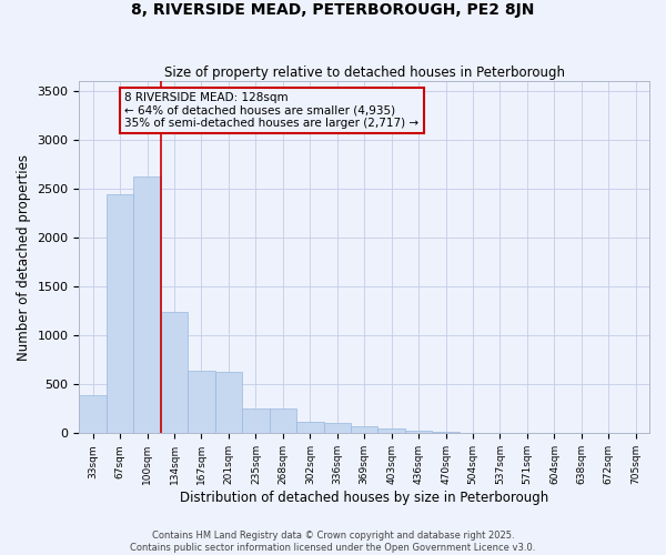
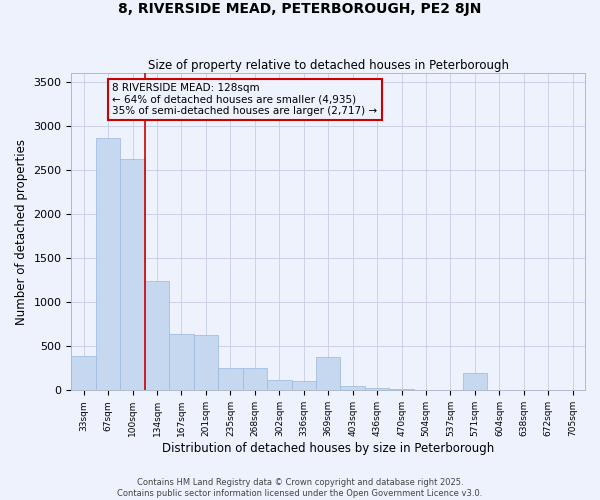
67sqm: 2440 -> 2860
369sqm: 70 -> 380
571sqm: 0 -> 200
